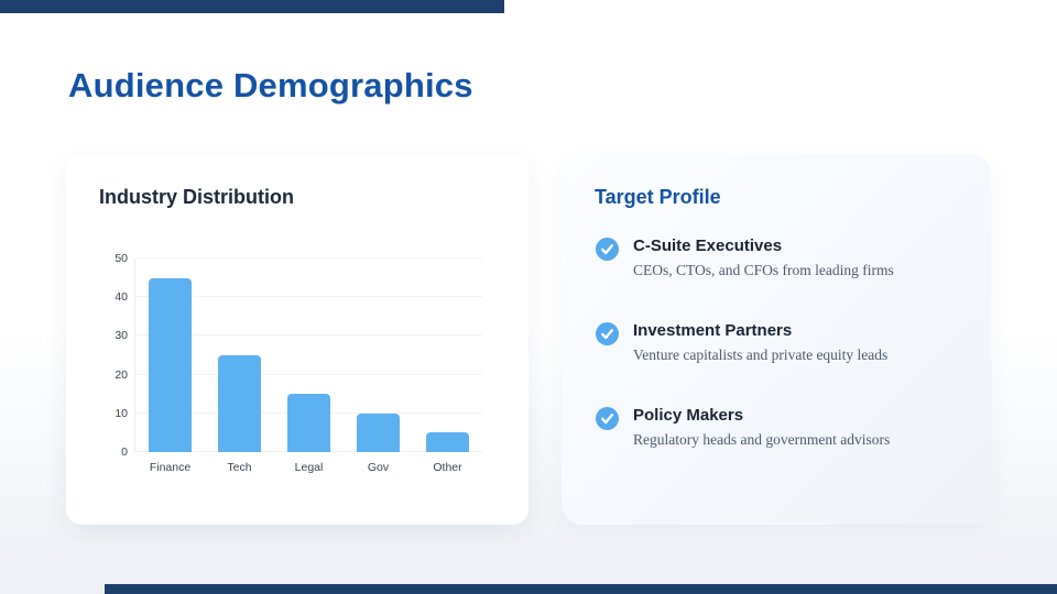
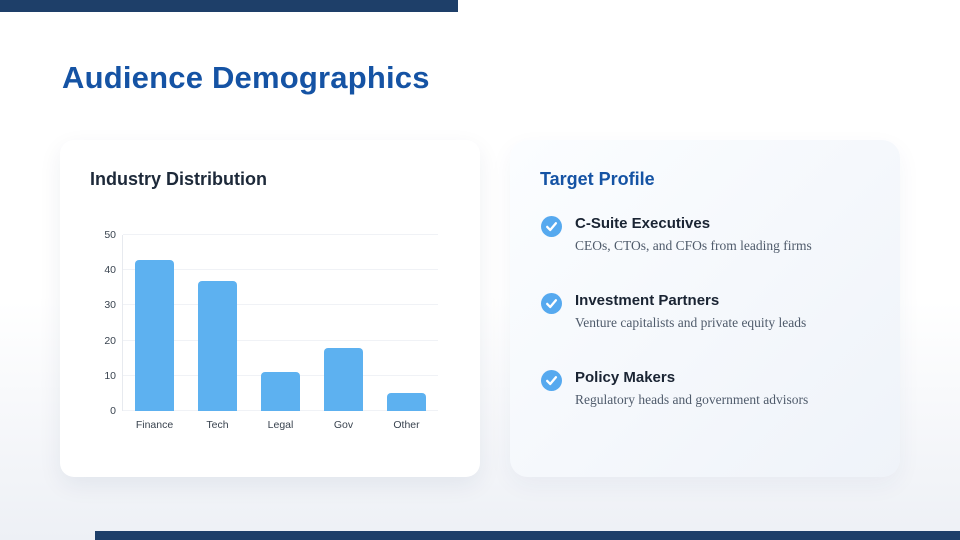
Finance: 45 -> 43
Tech: 25 -> 37
Legal: 15 -> 11
Gov: 10 -> 18
